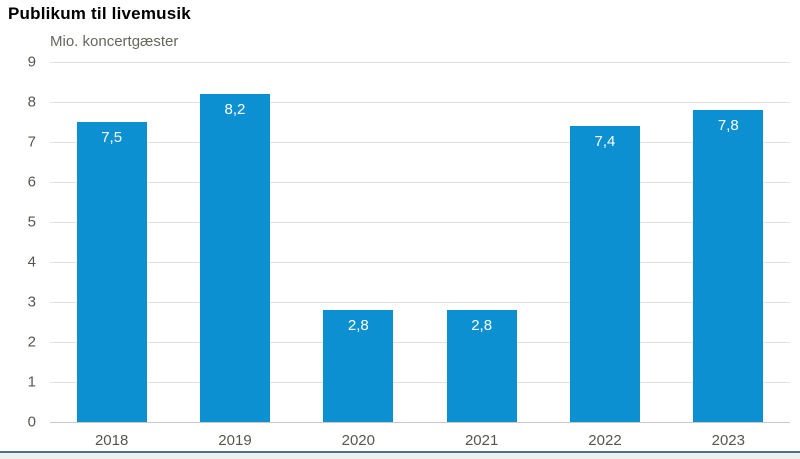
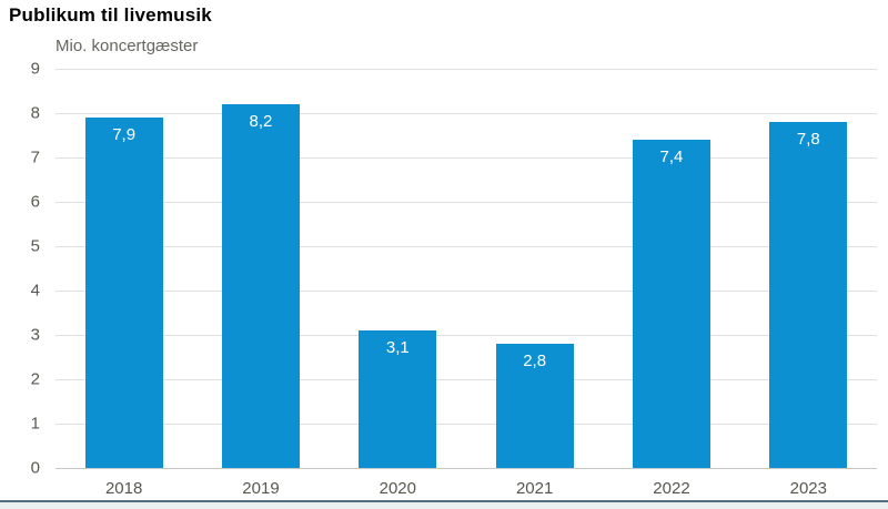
2018: 7,5 -> 7,9
2020: 2,8 -> 3,1
